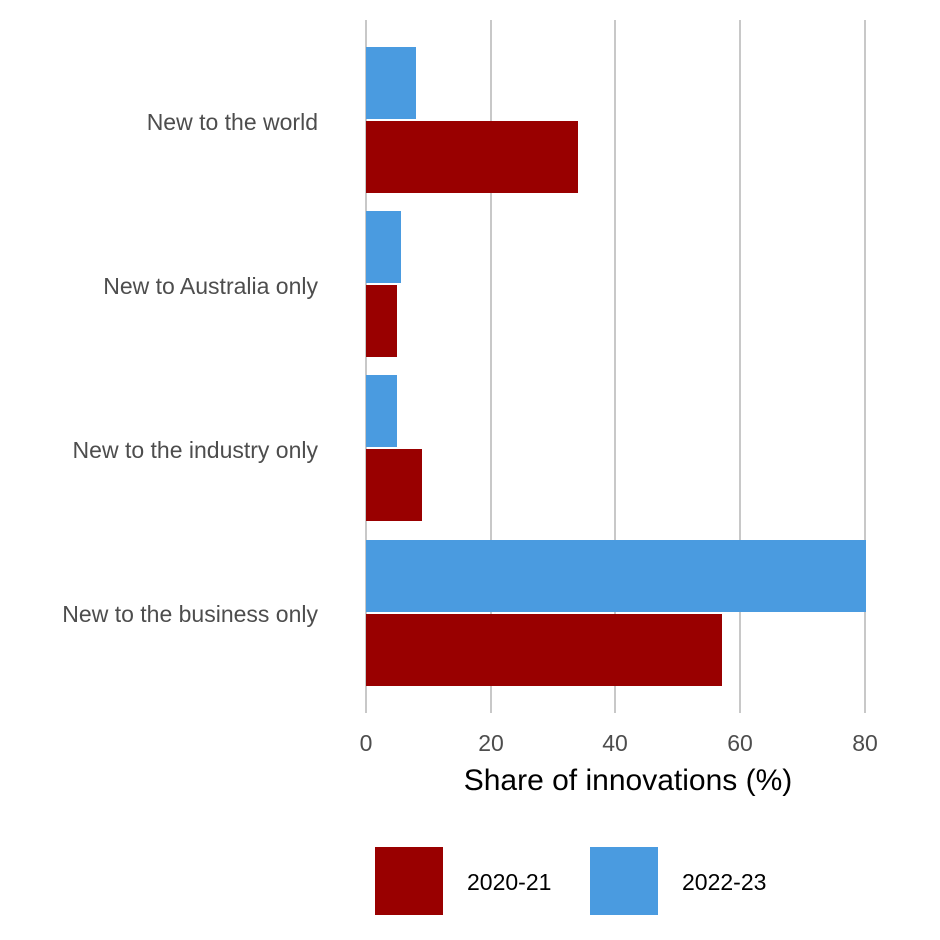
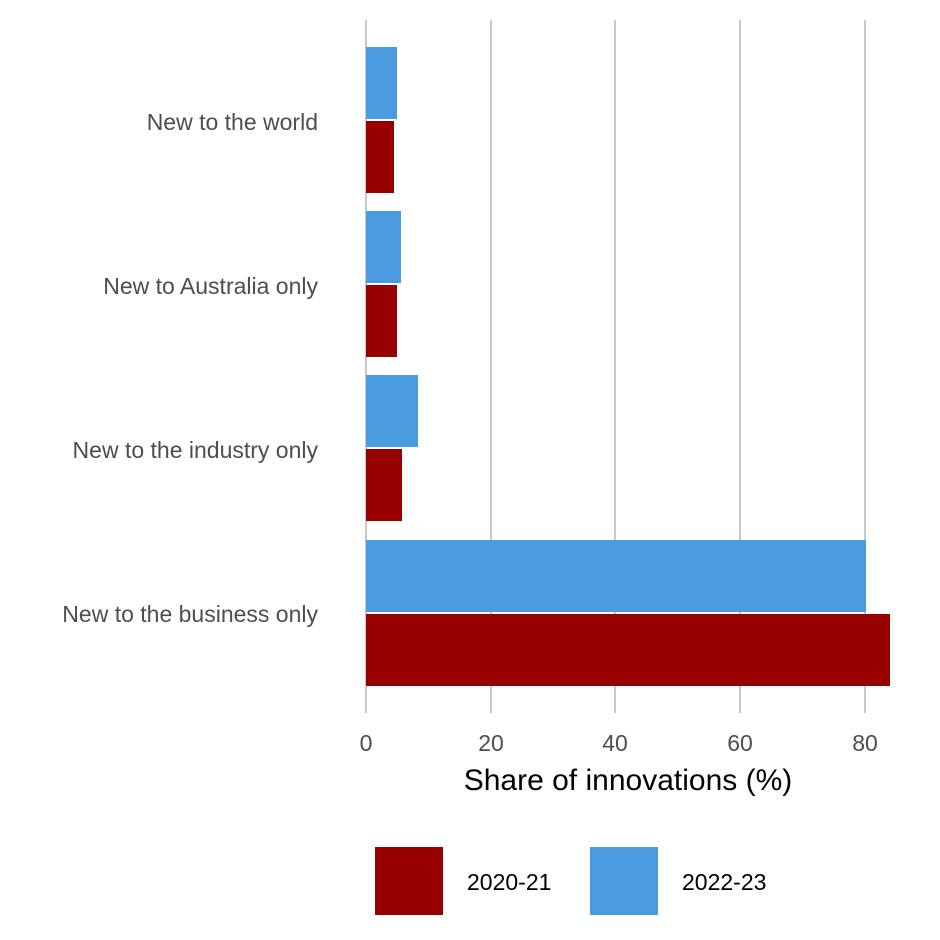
2020-21/New to the world: 34 -> 4
2022-23/New to the world: 8 -> 5
2020-21/New to the industry only: 9 -> 6
2022-23/New to the industry only: 5 -> 8
2020-21/New to the business only: 57 -> 84
